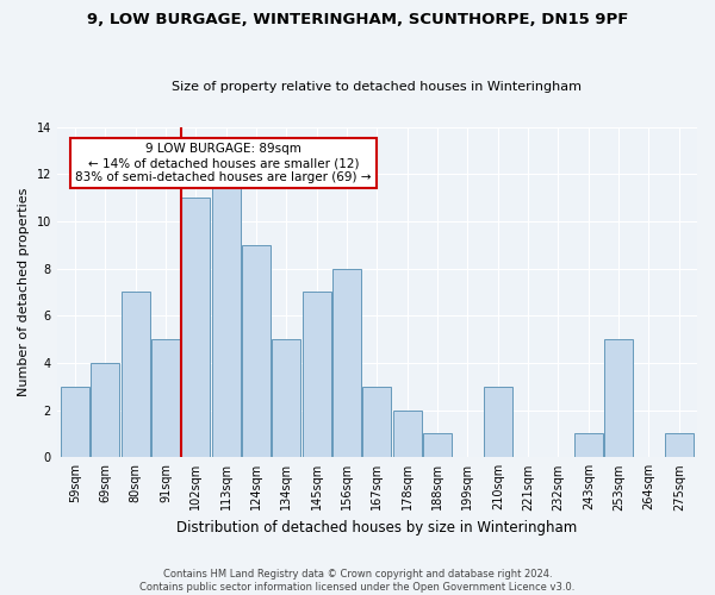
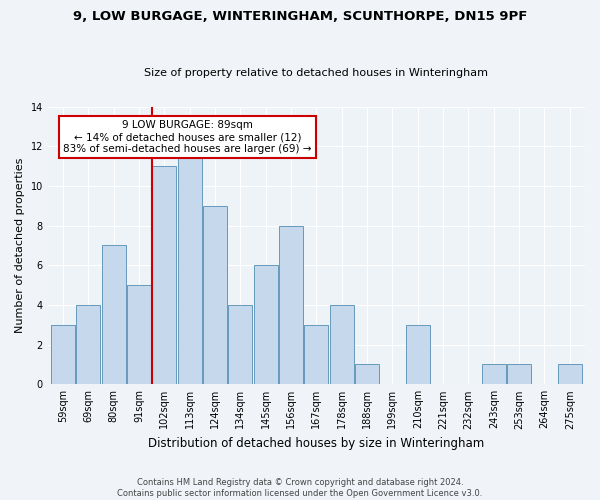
134sqm: 5 -> 4
145sqm: 7 -> 6
178sqm: 2 -> 4
253sqm: 5 -> 1
